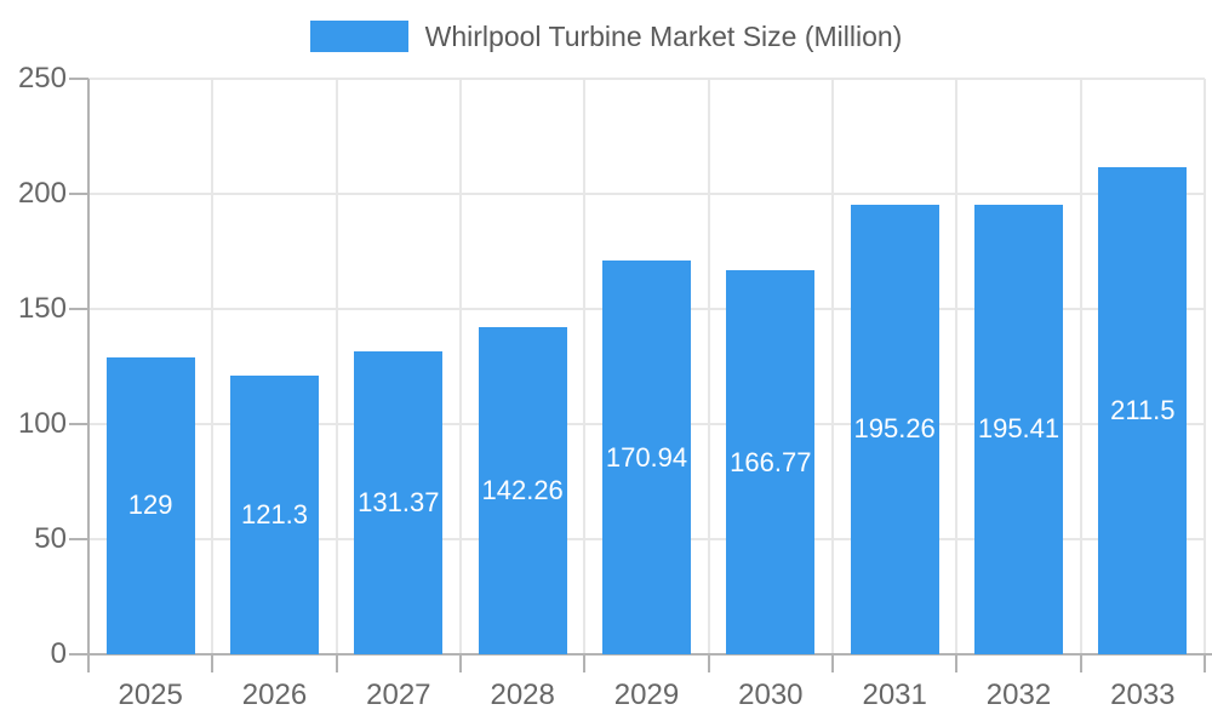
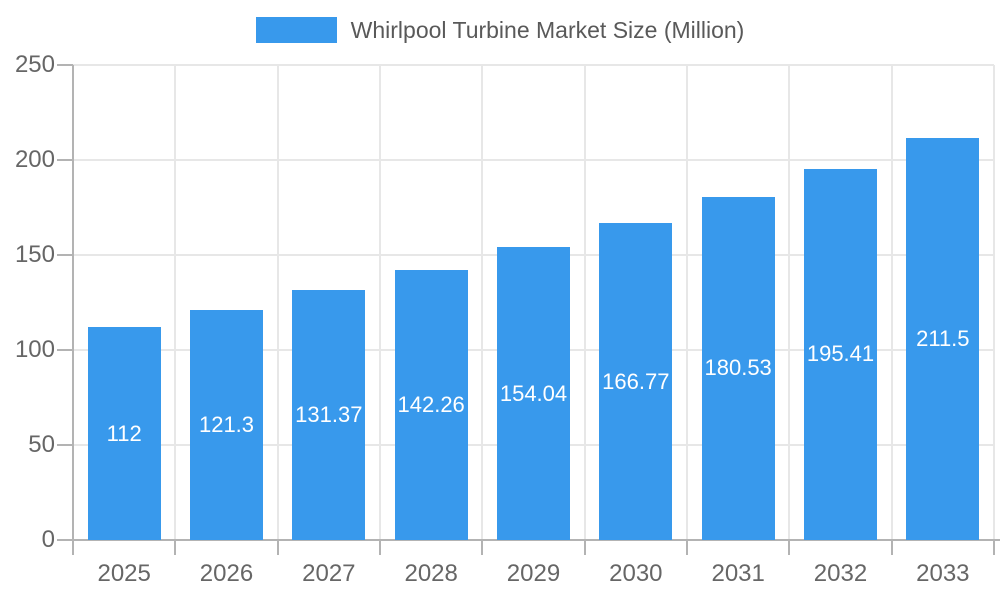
2025: 129 -> 112
2029: 170.94 -> 154.04
2031: 195.26 -> 180.53
